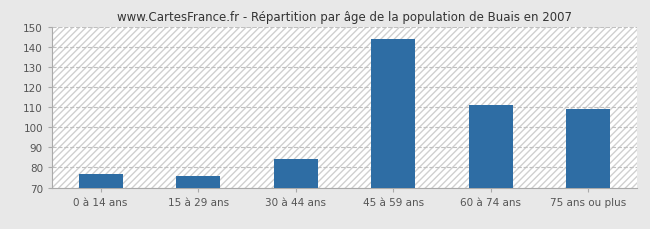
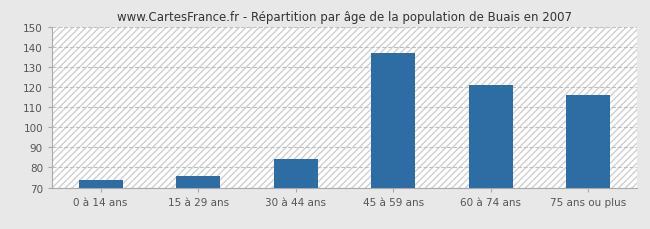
0 à 14 ans: 77 -> 74
45 à 59 ans: 144 -> 137
60 à 74 ans: 111 -> 121
75 ans ou plus: 109 -> 116
